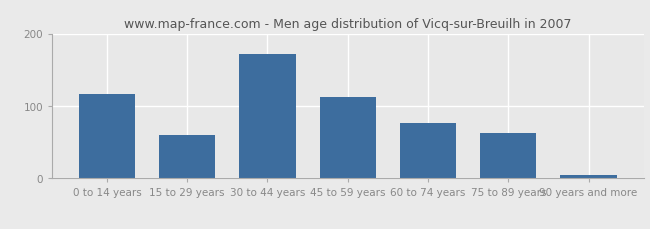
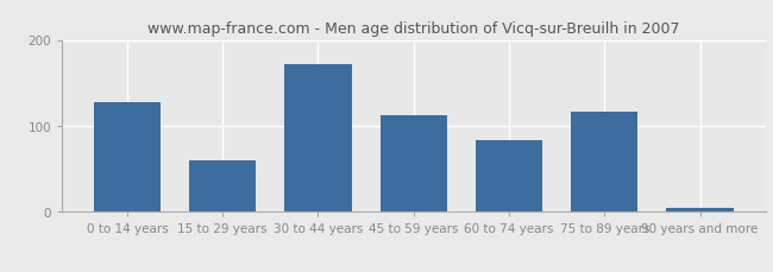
0 to 14 years: 117 -> 128
60 to 74 years: 76 -> 84
75 to 89 years: 62 -> 116
